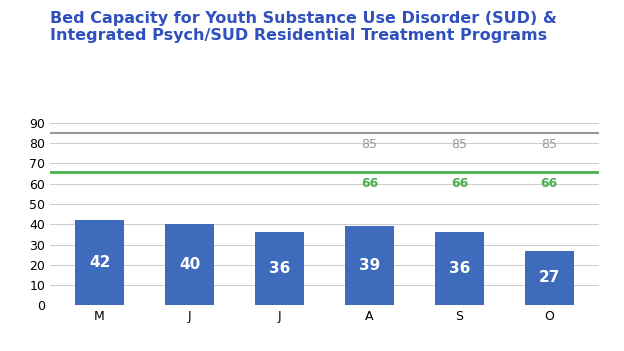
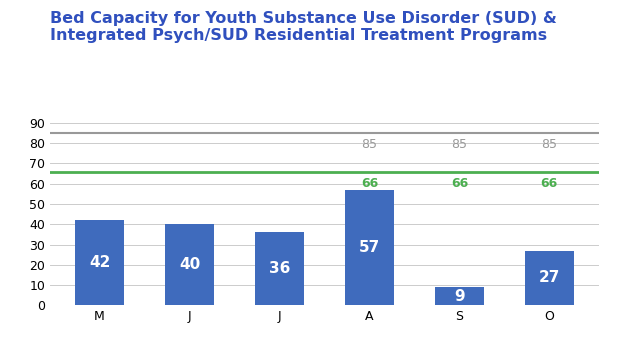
A: 39 -> 57
S: 36 -> 9
